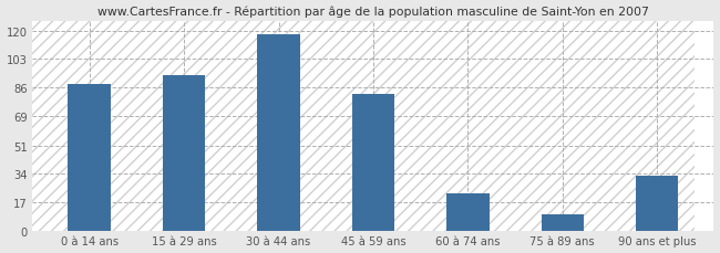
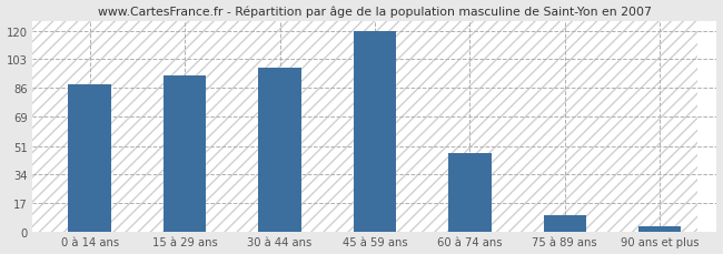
30 à 44 ans: 118 -> 98
45 à 59 ans: 82 -> 120
60 à 74 ans: 22 -> 47
90 ans et plus: 33 -> 3
